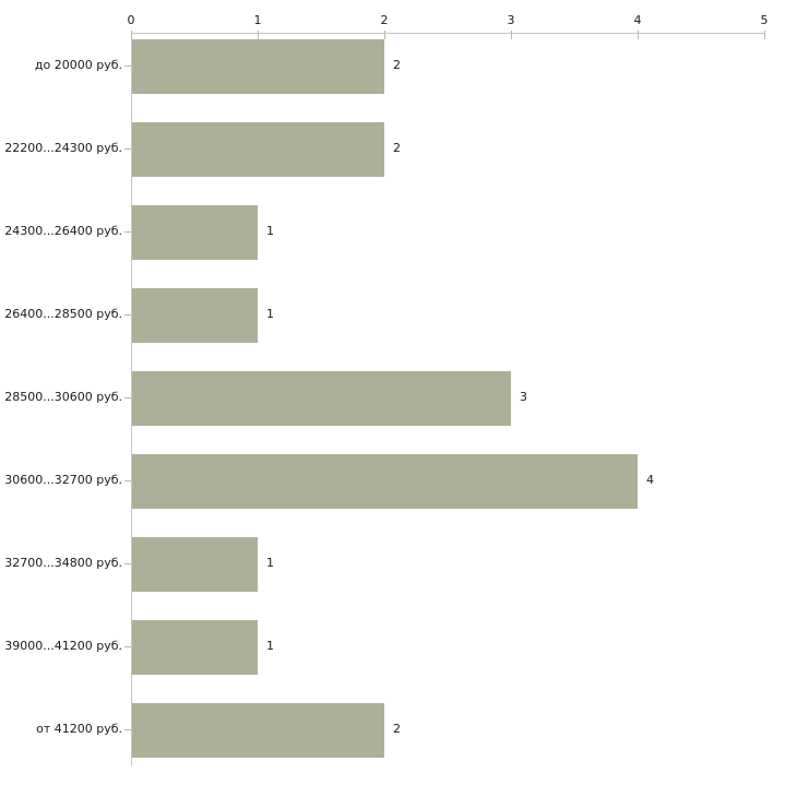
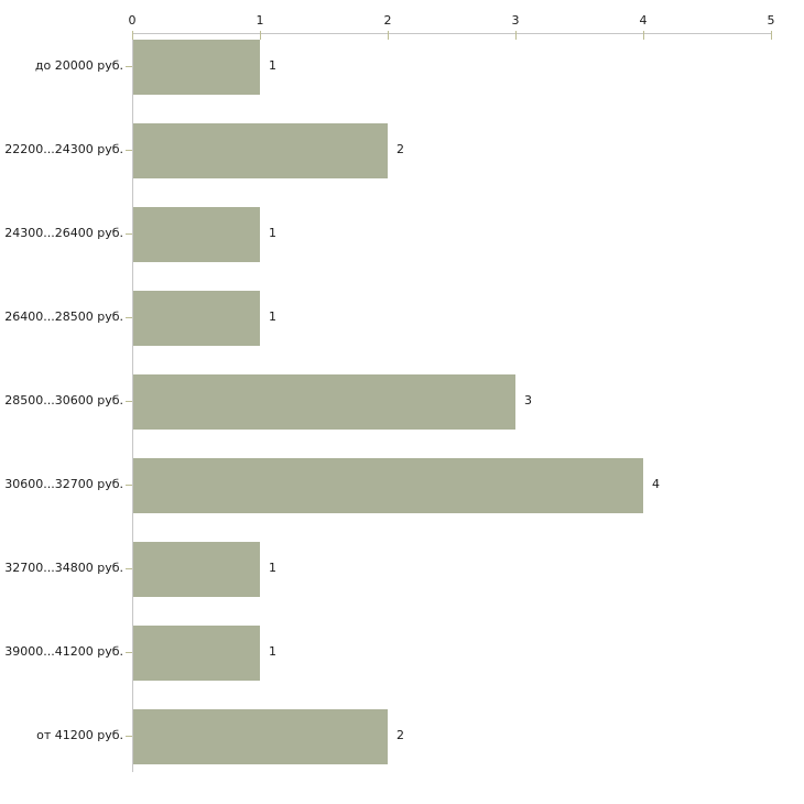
до 20000 руб.: 2 -> 1
